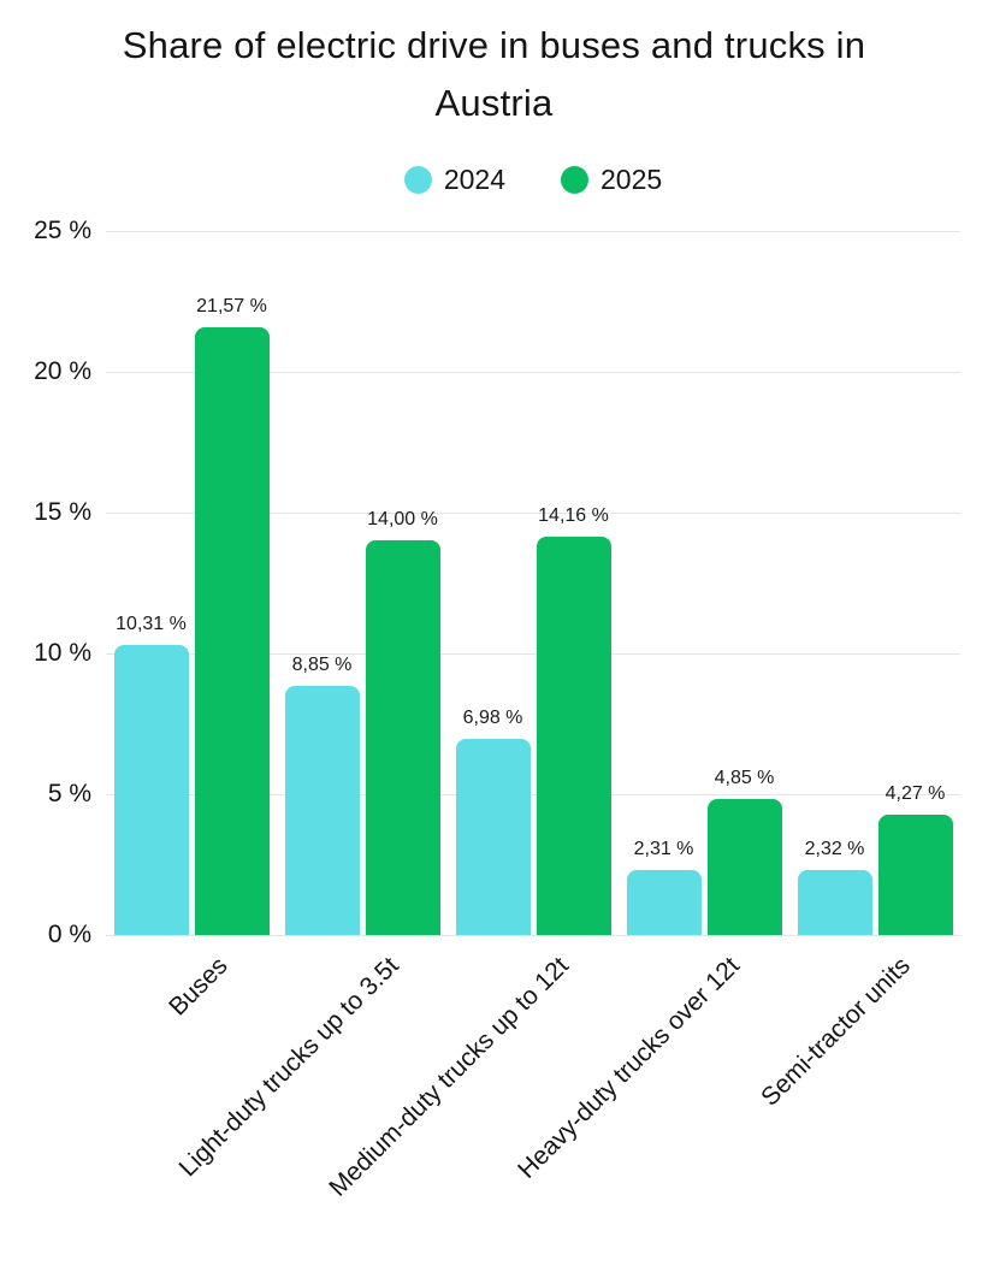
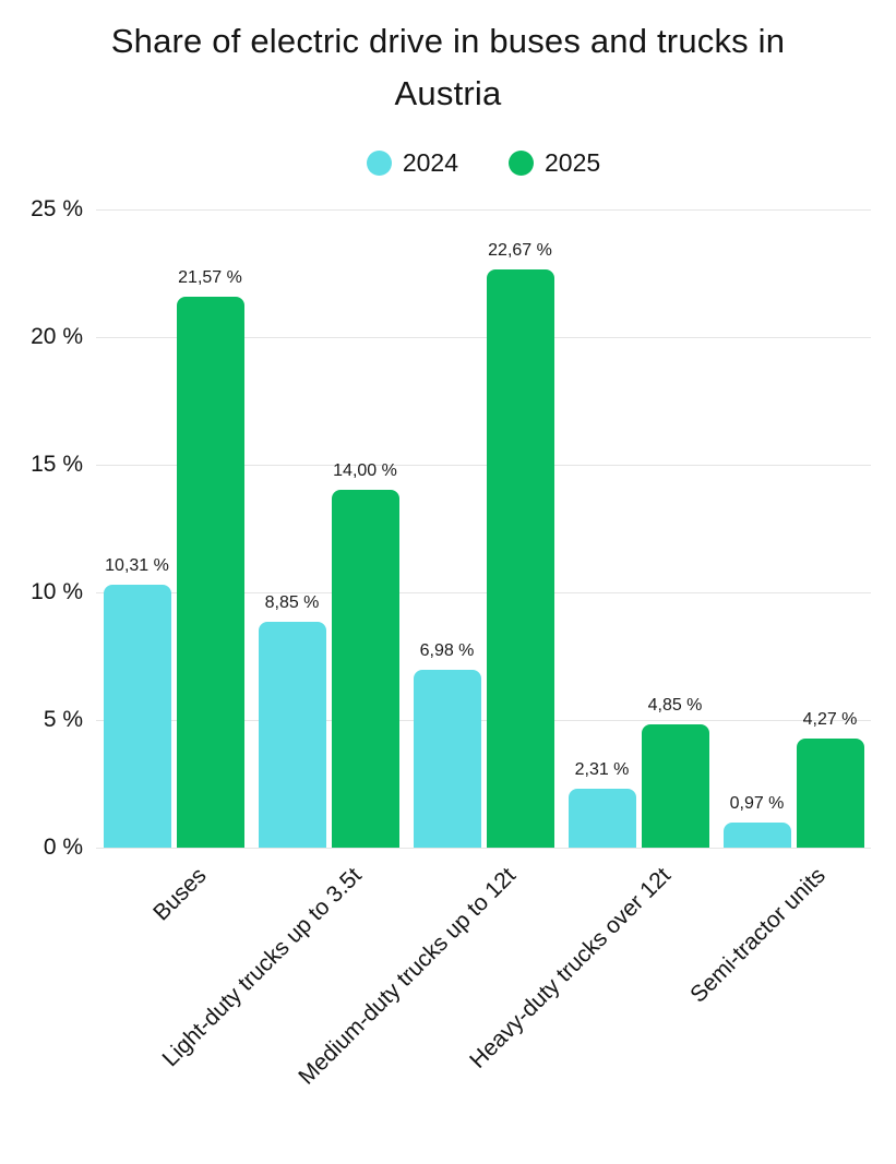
2025/Medium-duty trucks up to 12t: 14,16 -> 22,67
2024/Semi-tractor units: 2,32 -> 0,97
